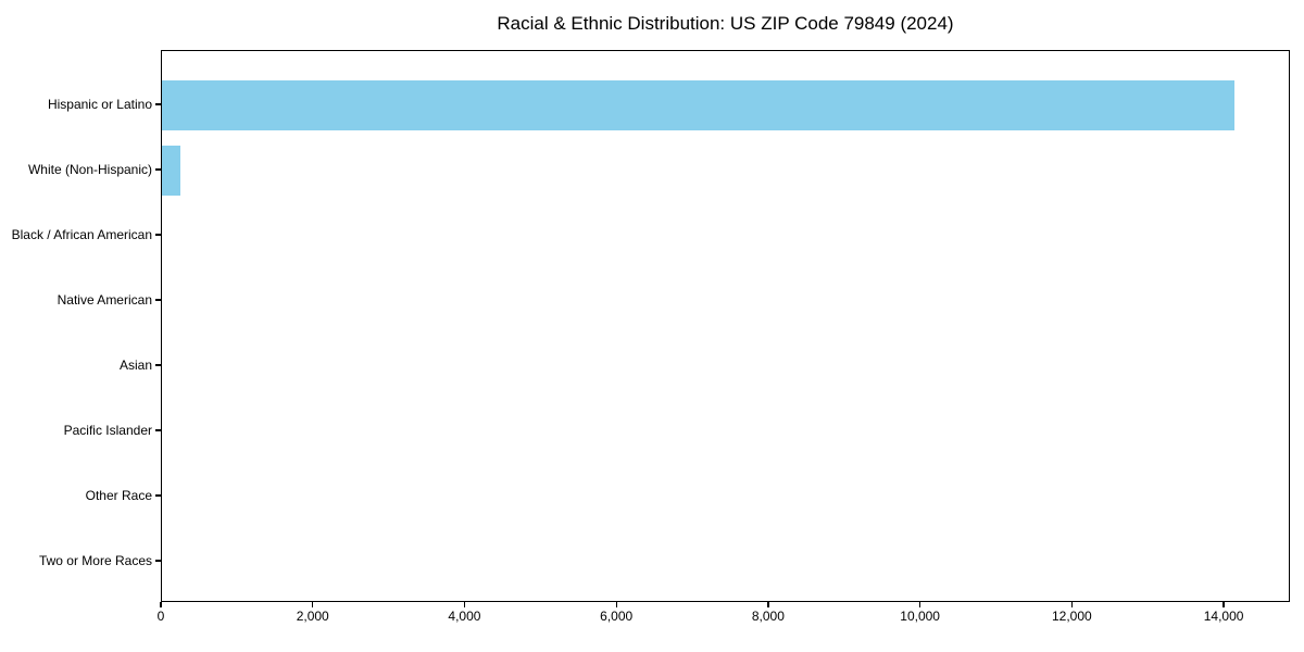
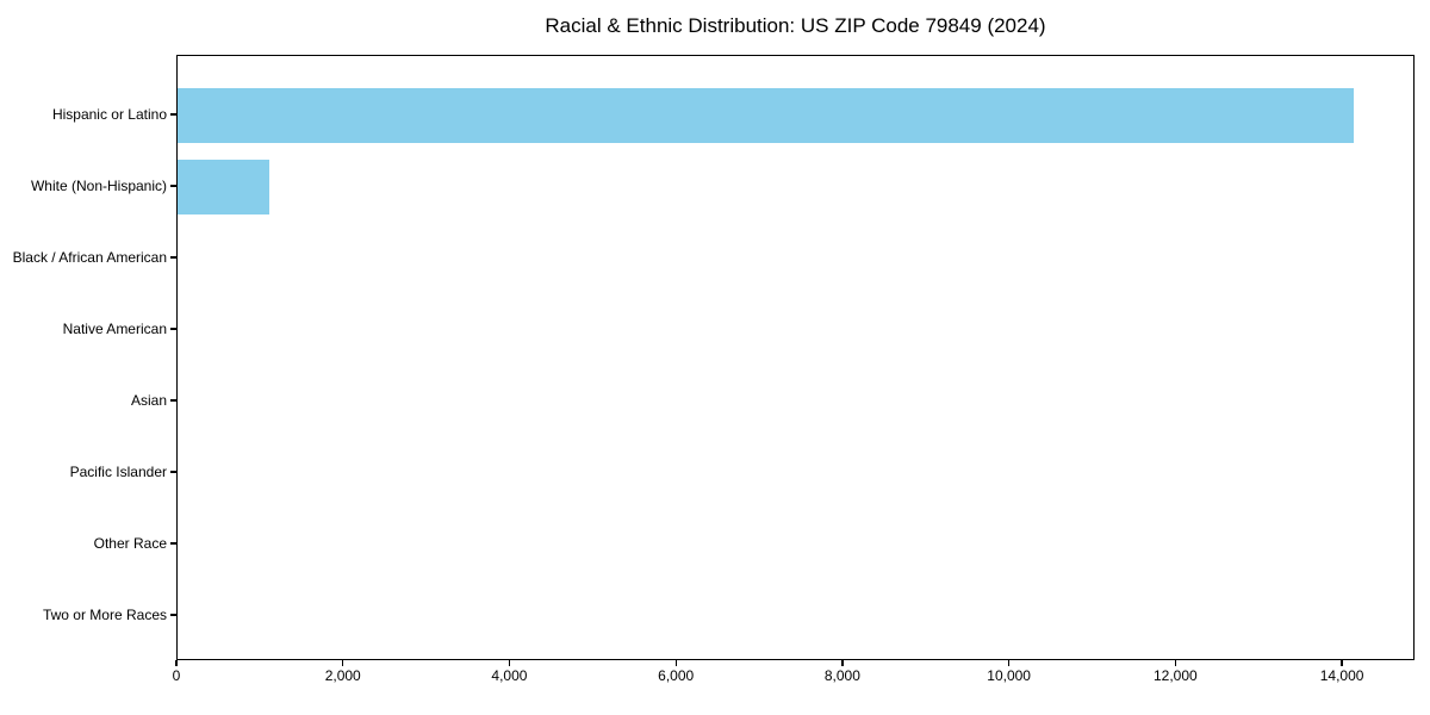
White (Non-Hispanic): 200 -> 1100
